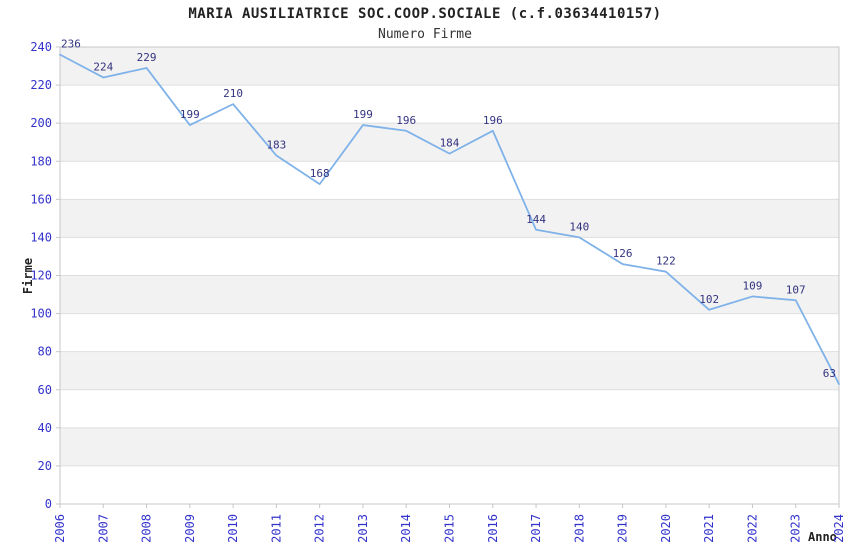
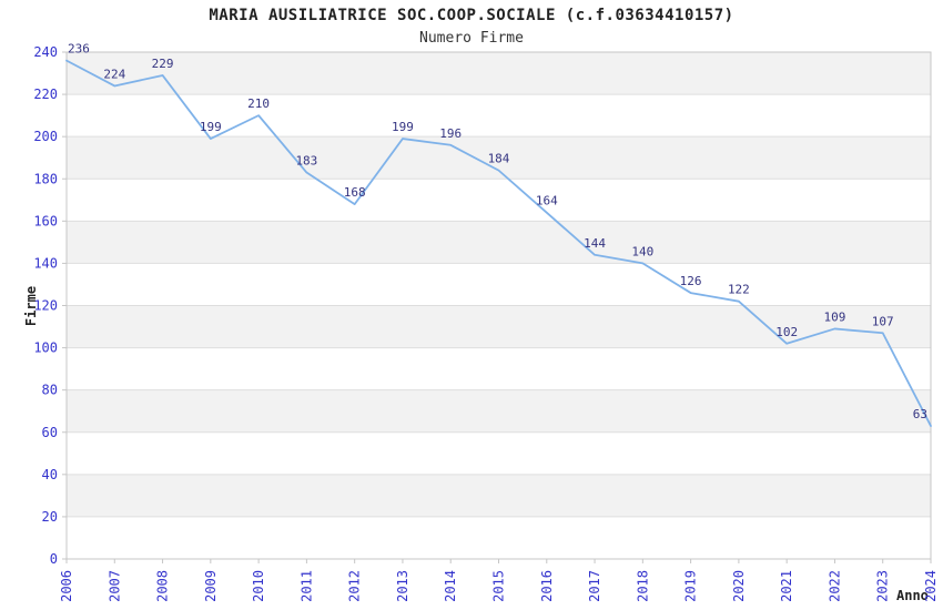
2016: 196 -> 164
